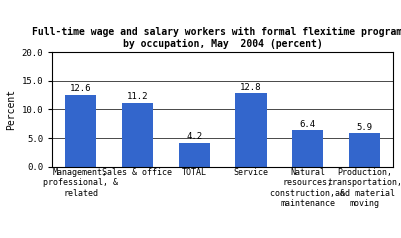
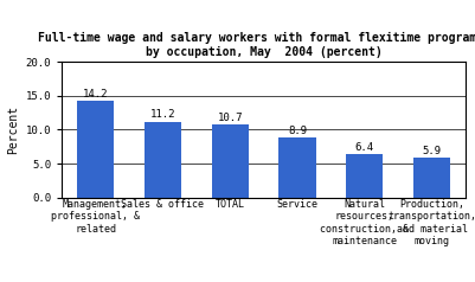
Management, professional, & related: 12.6 -> 14.2
TOTAL: 4.2 -> 10.7
Service: 12.8 -> 8.9
